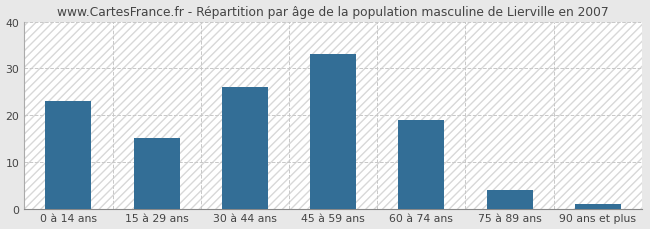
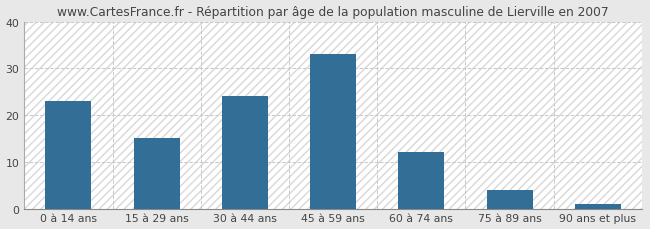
30 à 44 ans: 26 -> 24
60 à 74 ans: 19 -> 12
